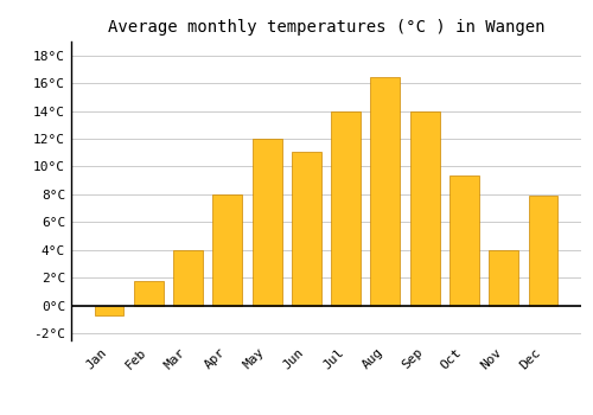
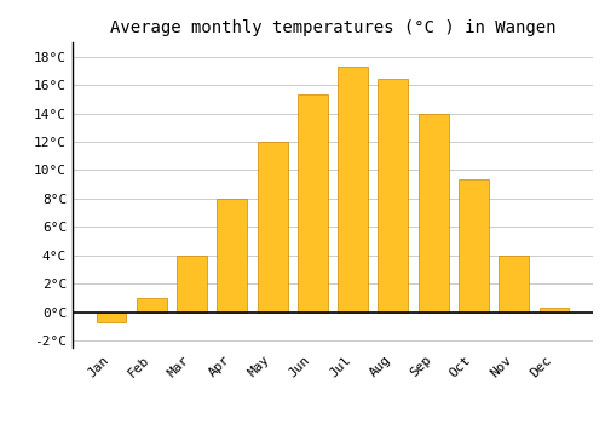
Feb: 1.8°C -> 1.0°C
Jun: 11.1°C -> 15.3°C
Jul: 14.0°C -> 17.3°C
Dec: 7.9°C -> 0.3°C
